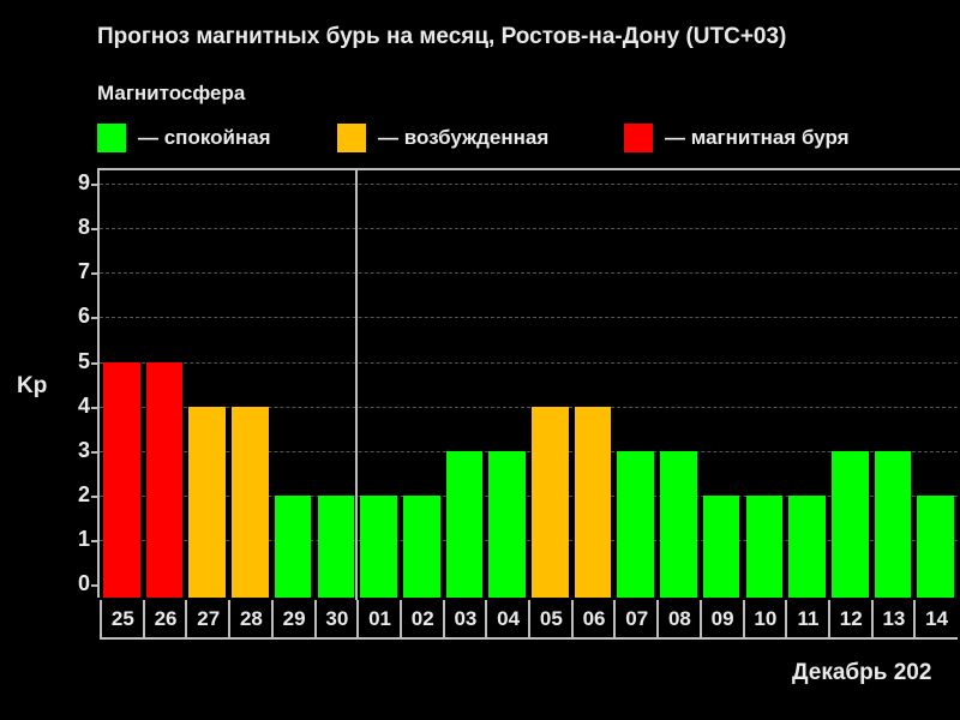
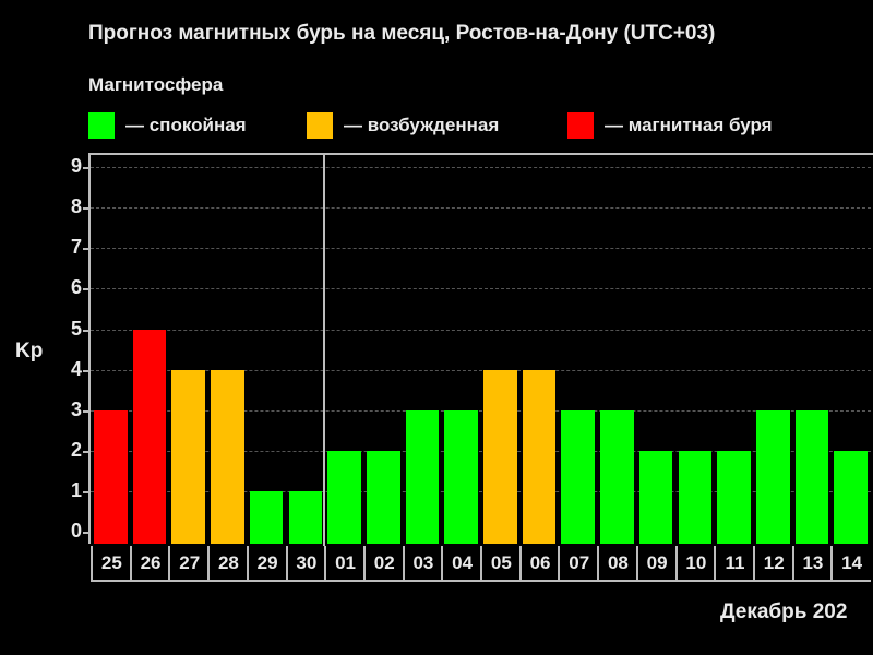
25: 5 -> 3
29: 2 -> 1
30: 2 -> 1
